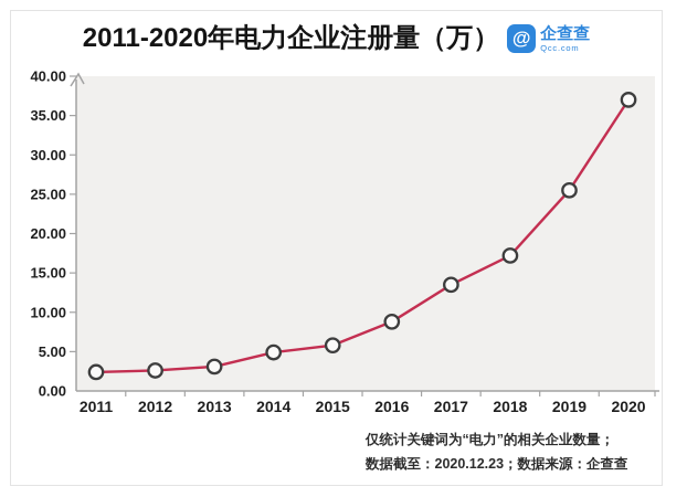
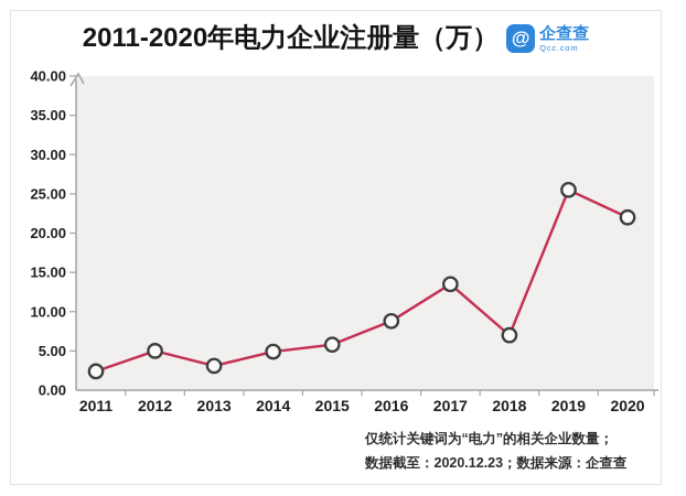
2012: 3 -> 5
2018: 17 -> 7
2020: 37 -> 22
